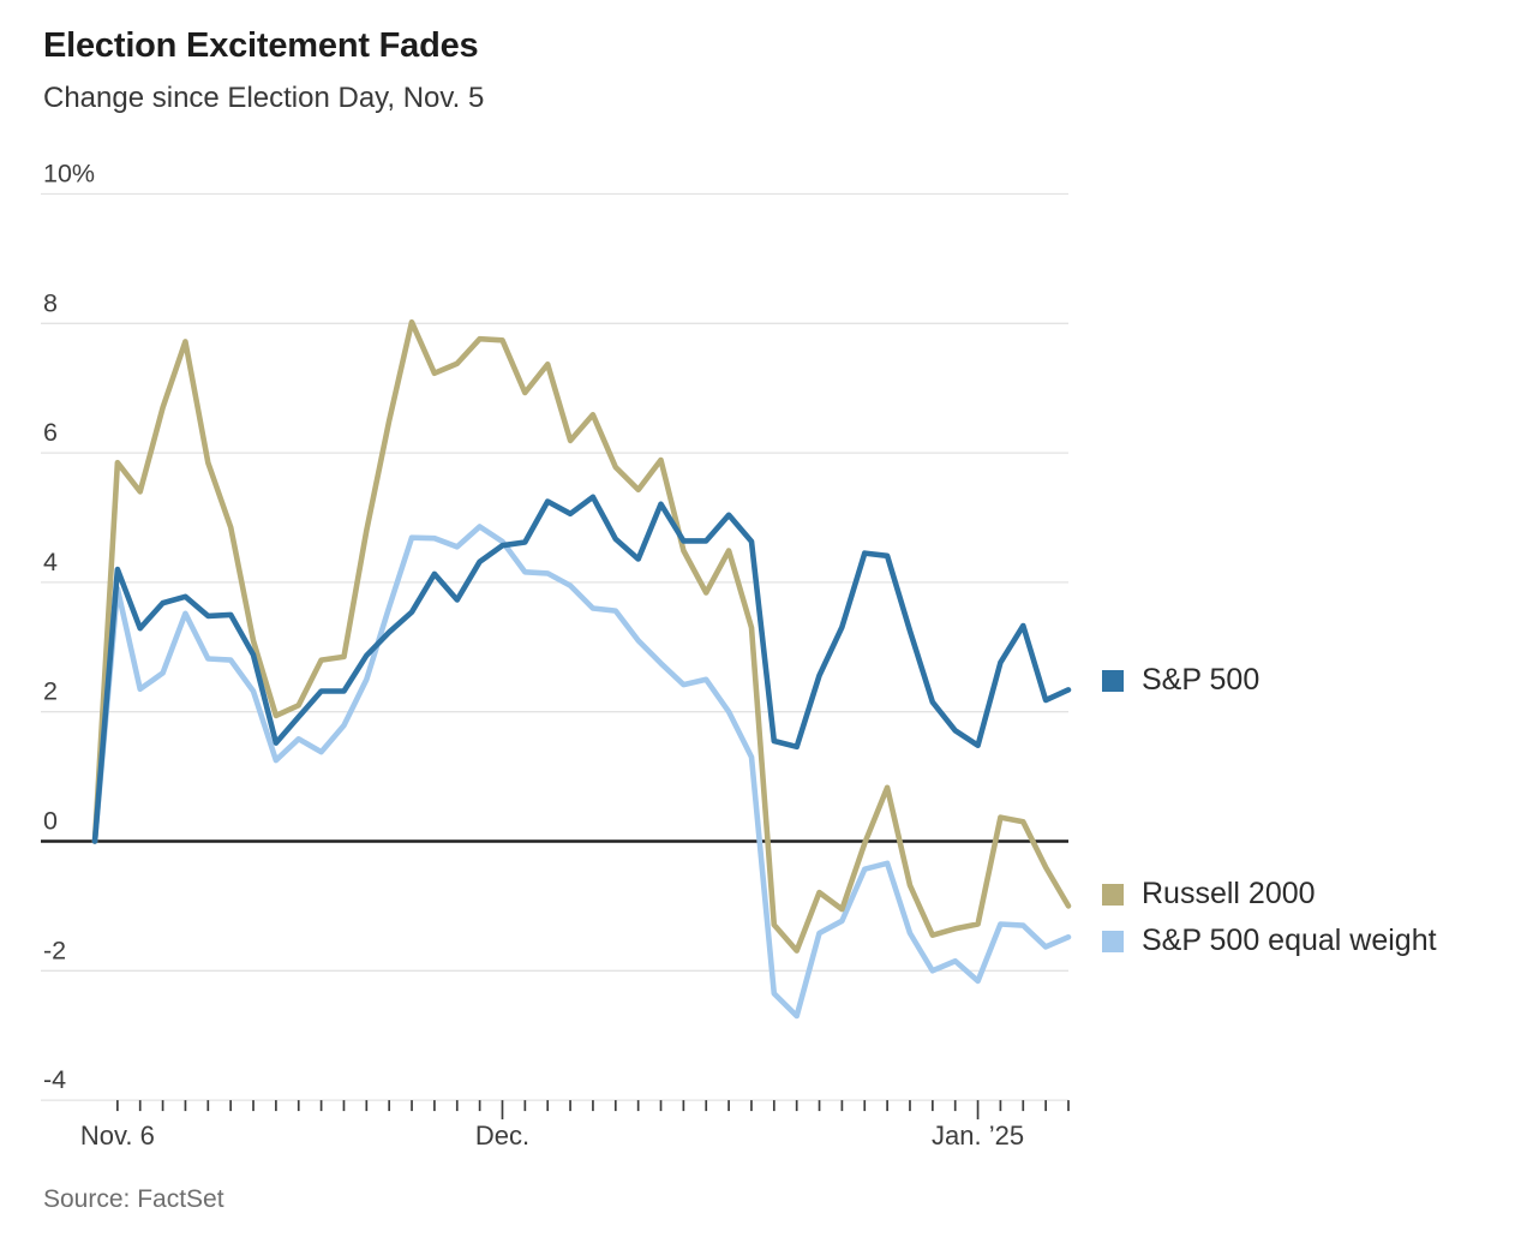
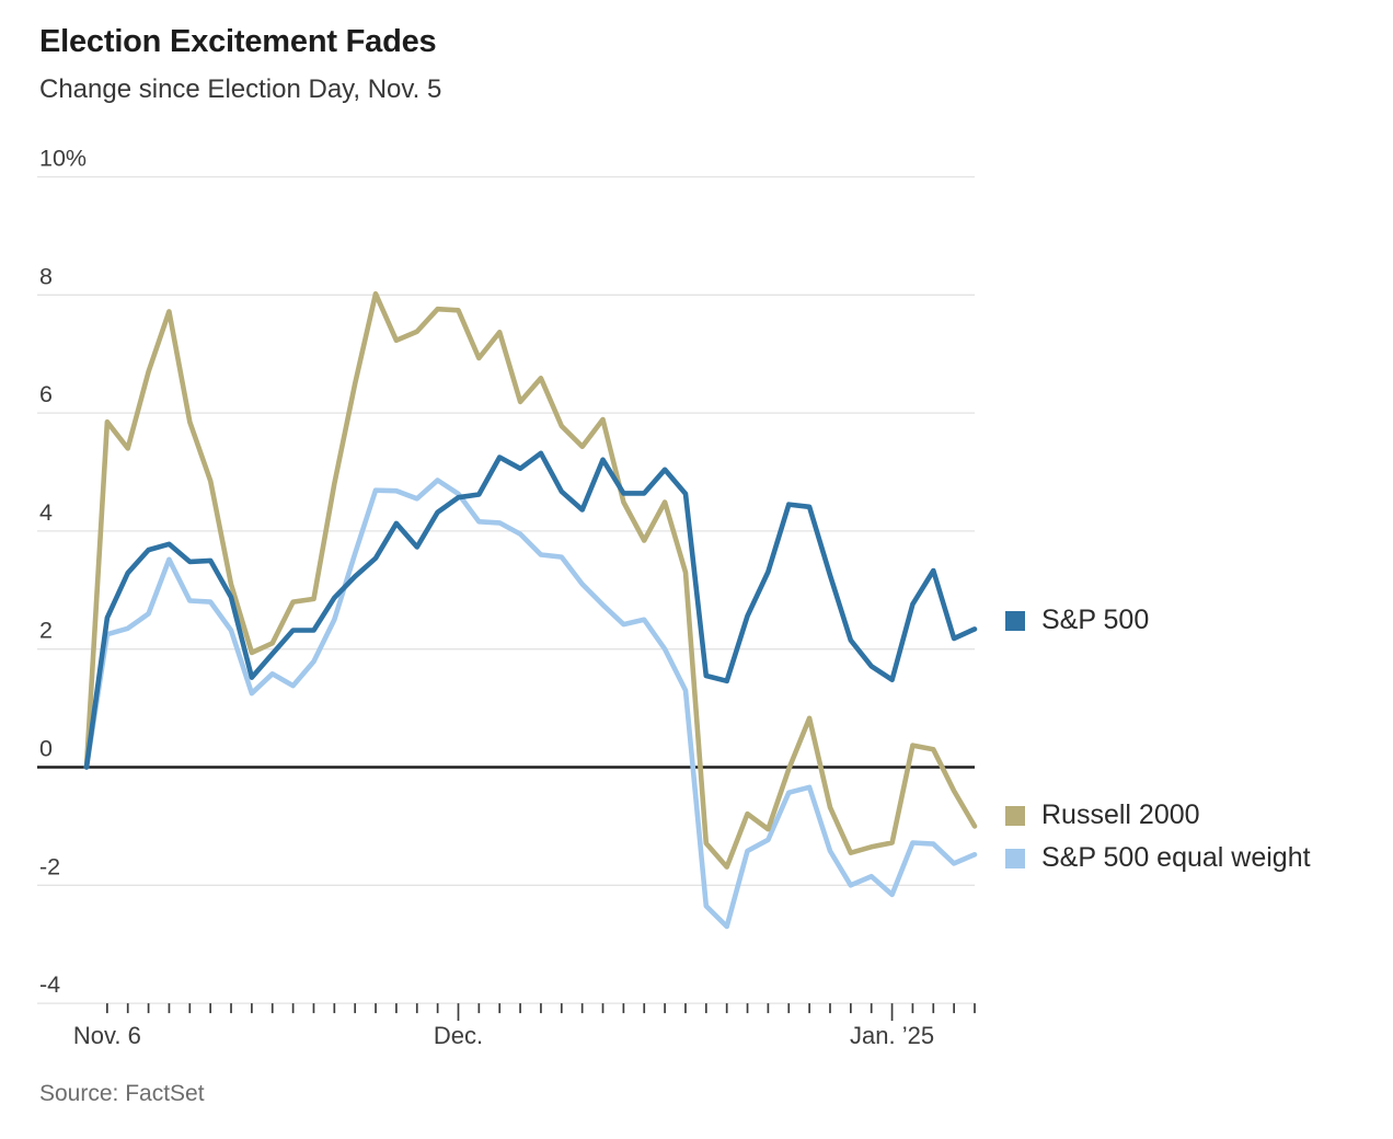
S&P 500/Nov. 6: 4.2% -> 2.5%
S&P 500 equal weight/Nov. 6: 3.9% -> 2.2%
